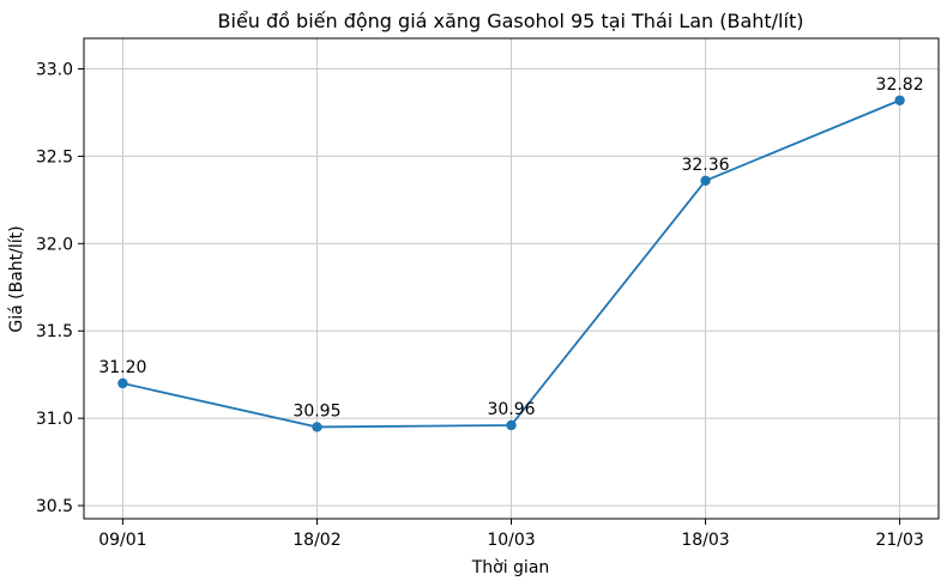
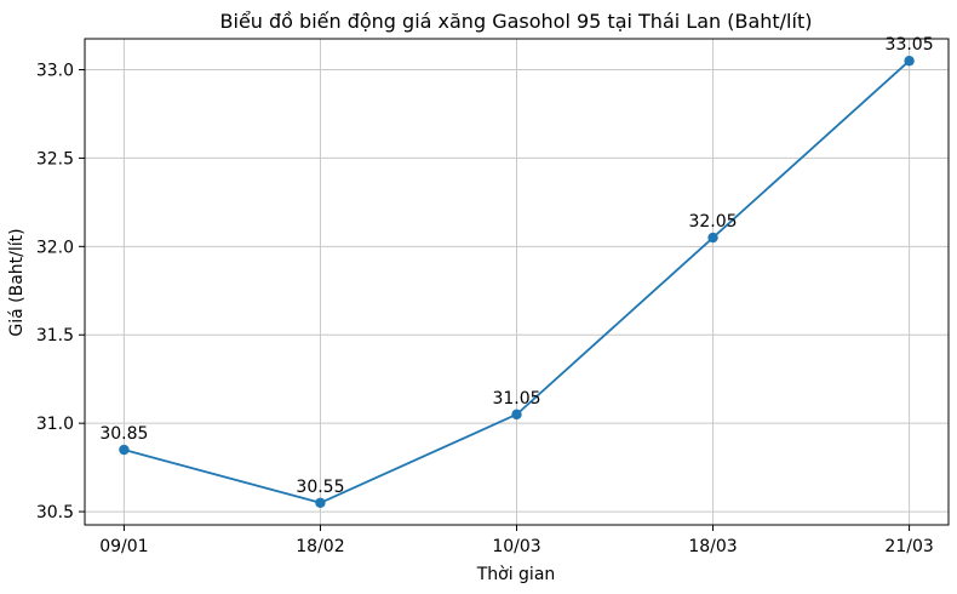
09/01: 31.20 -> 30.85
18/02: 30.95 -> 30.55
10/03: 30.96 -> 31.05
18/03: 32.36 -> 32.05
21/03: 32.82 -> 33.05
